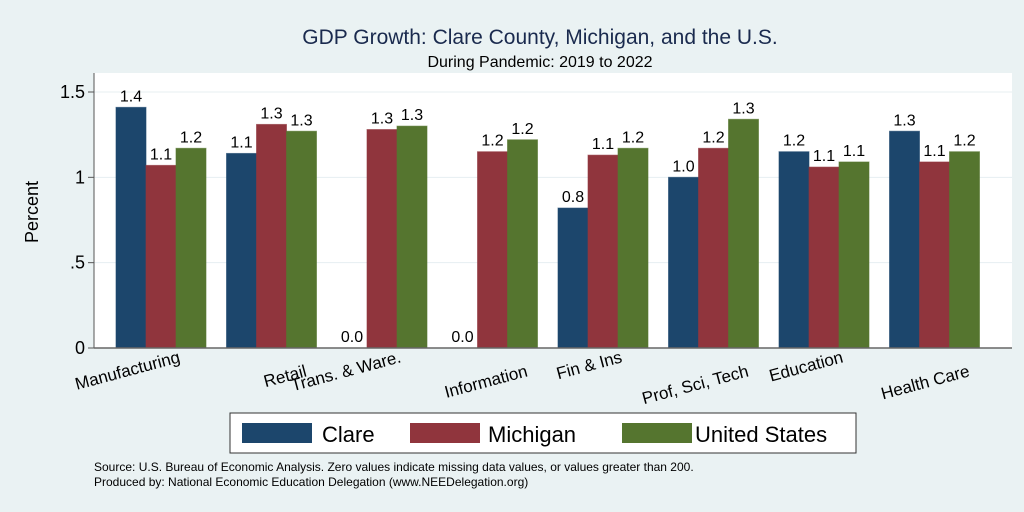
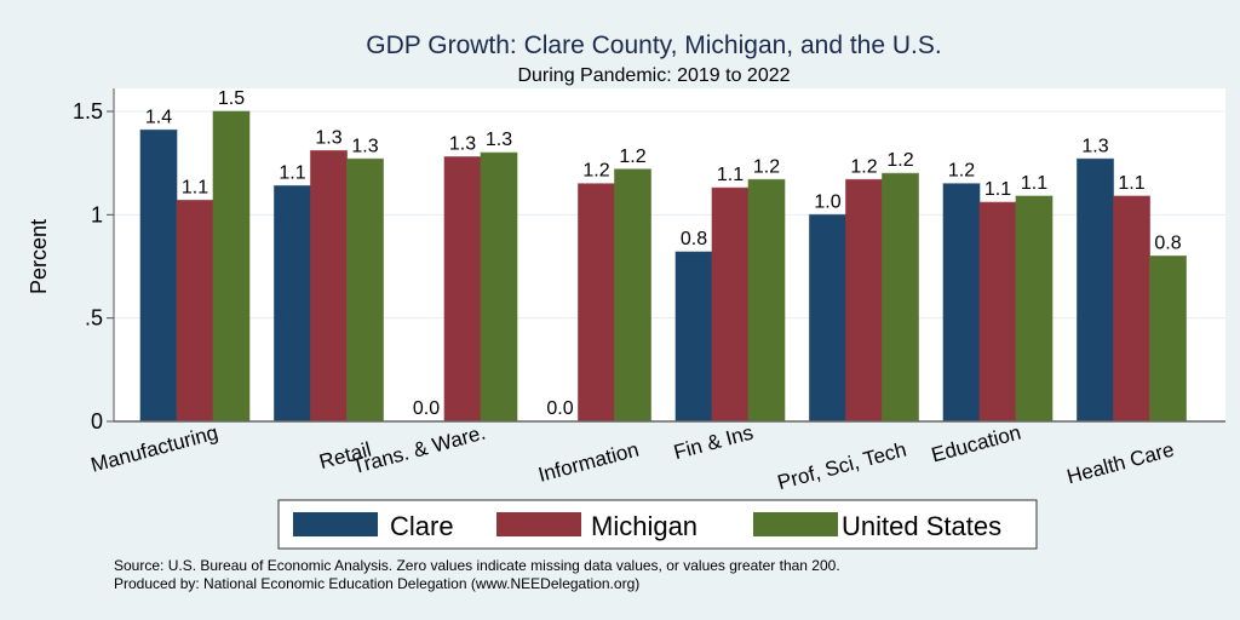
United States/Manufacturing: 1.2 -> 1.5
United States/Prof, Sci, Tech: 1.3 -> 1.2
United States/Health Care: 1.2 -> 0.8
